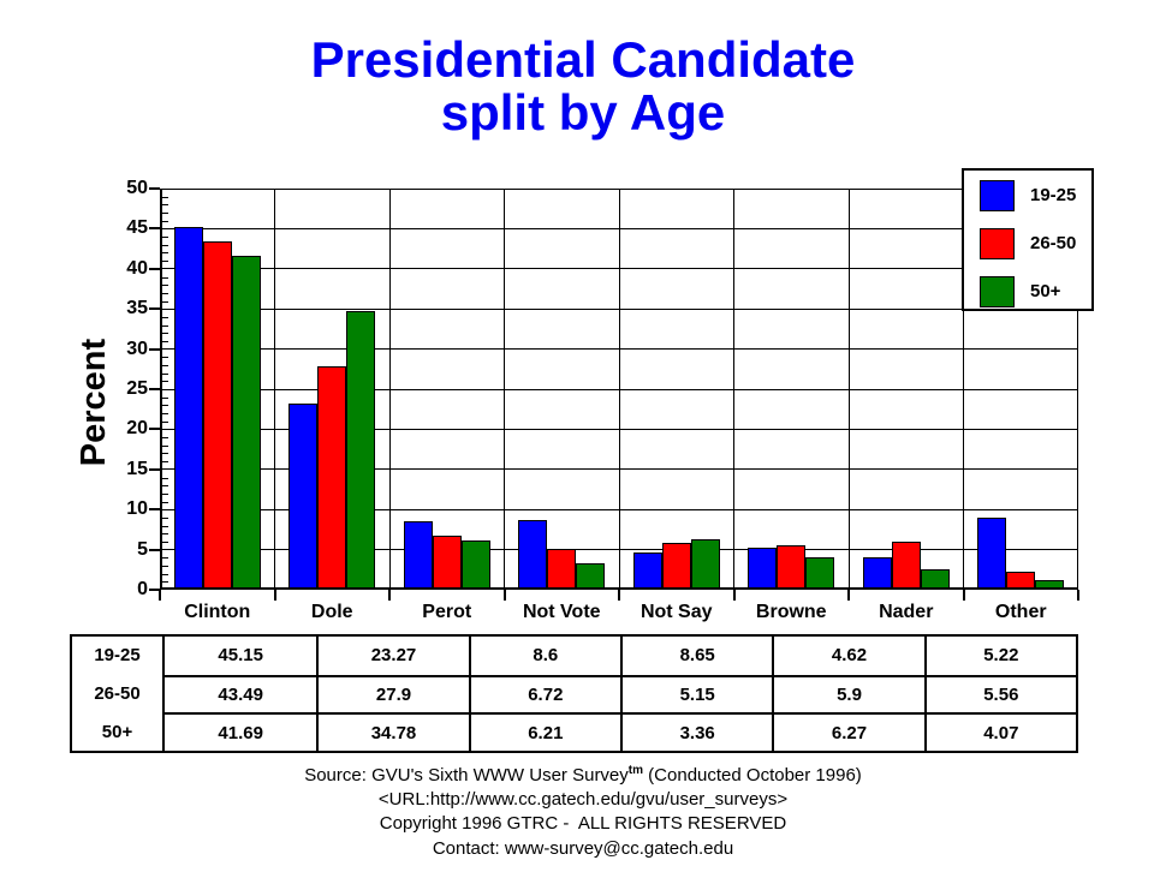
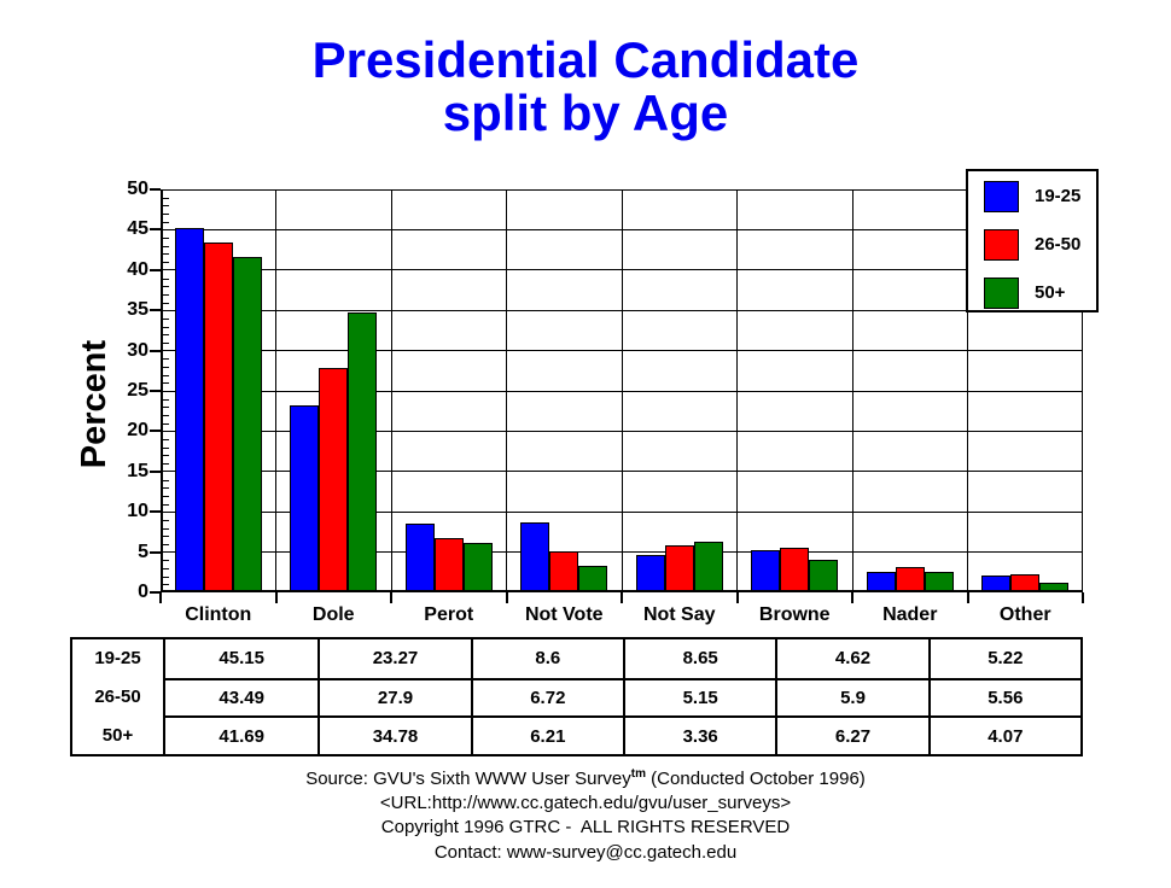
19-25/Nader: 4 -> 2
26-50/Nader: 6 -> 3
19-25/Other: 9 -> 2
